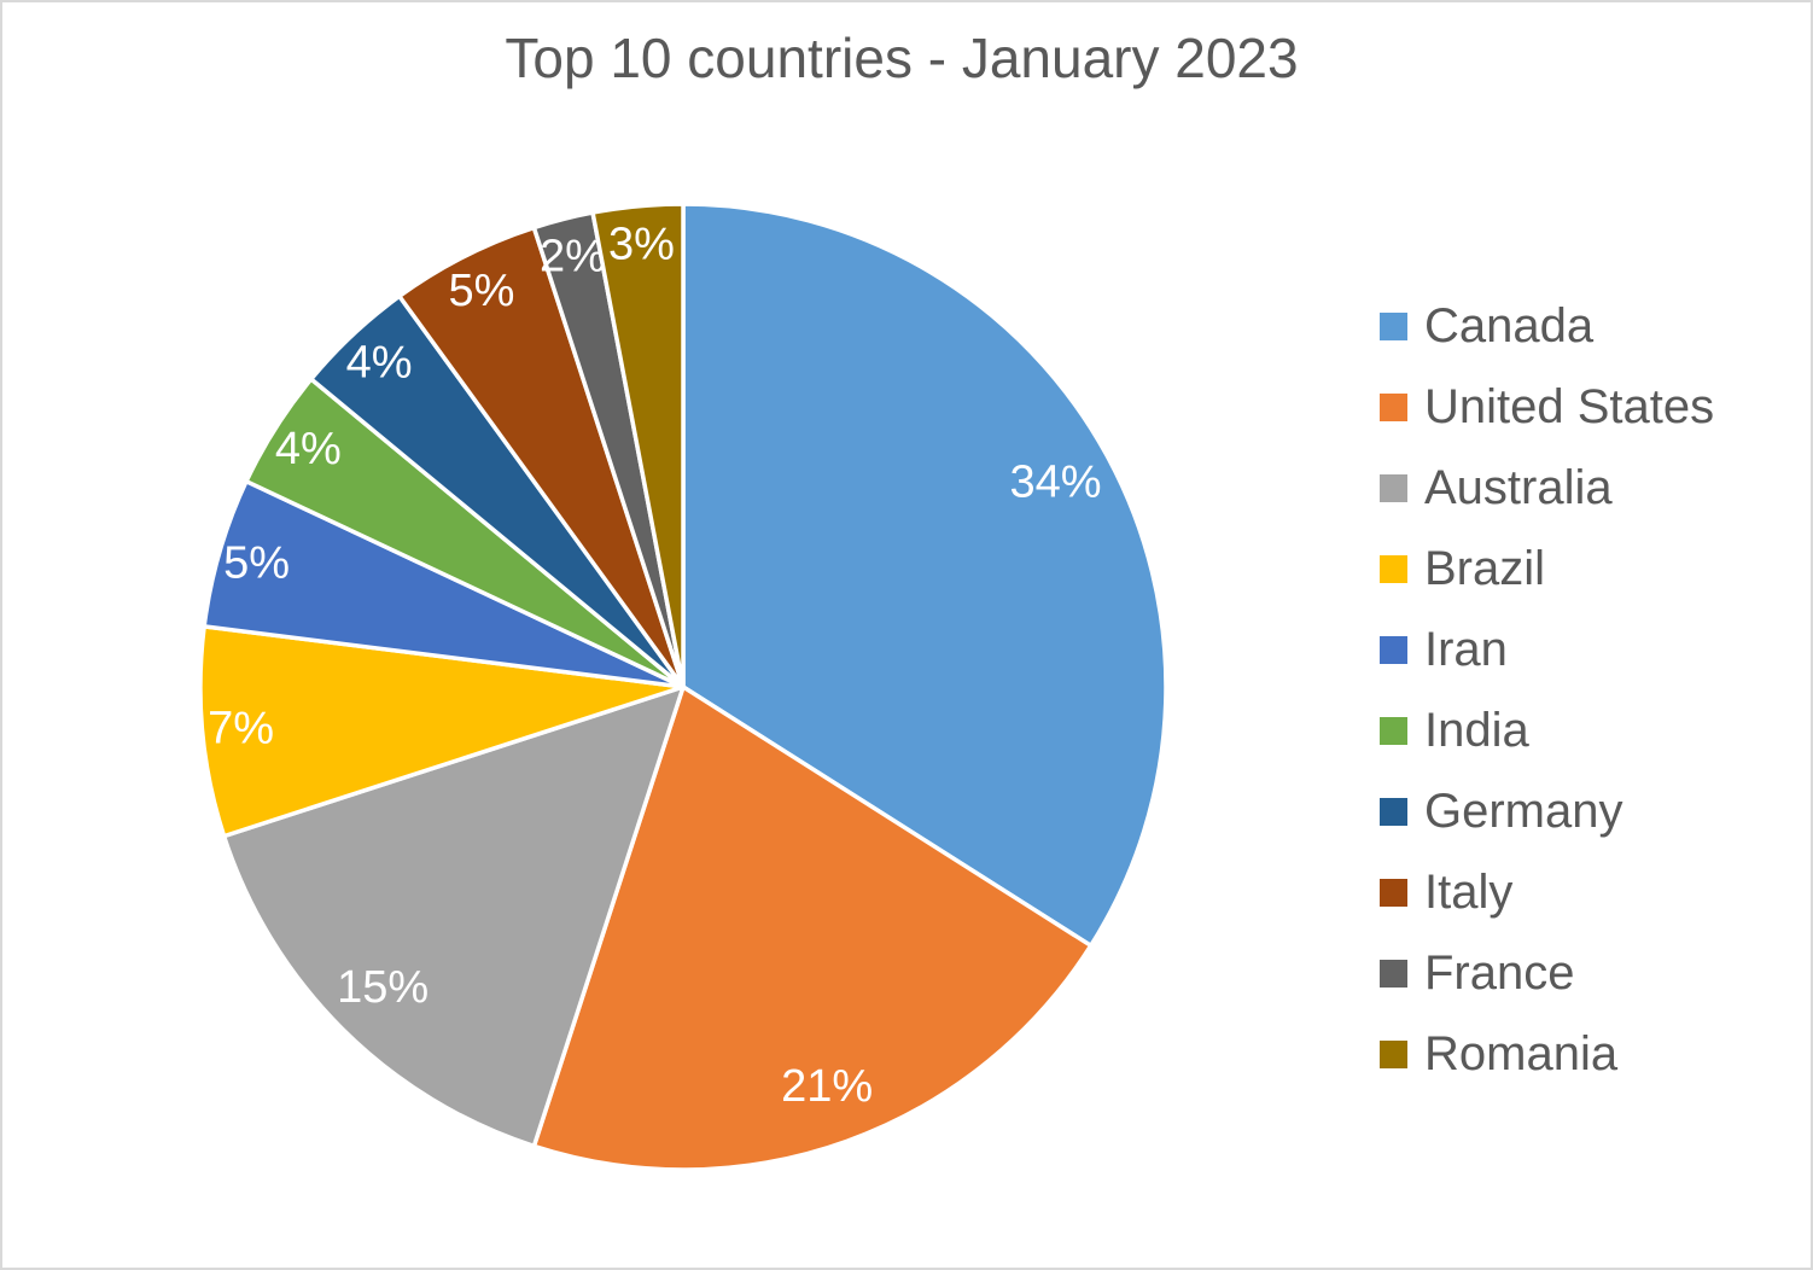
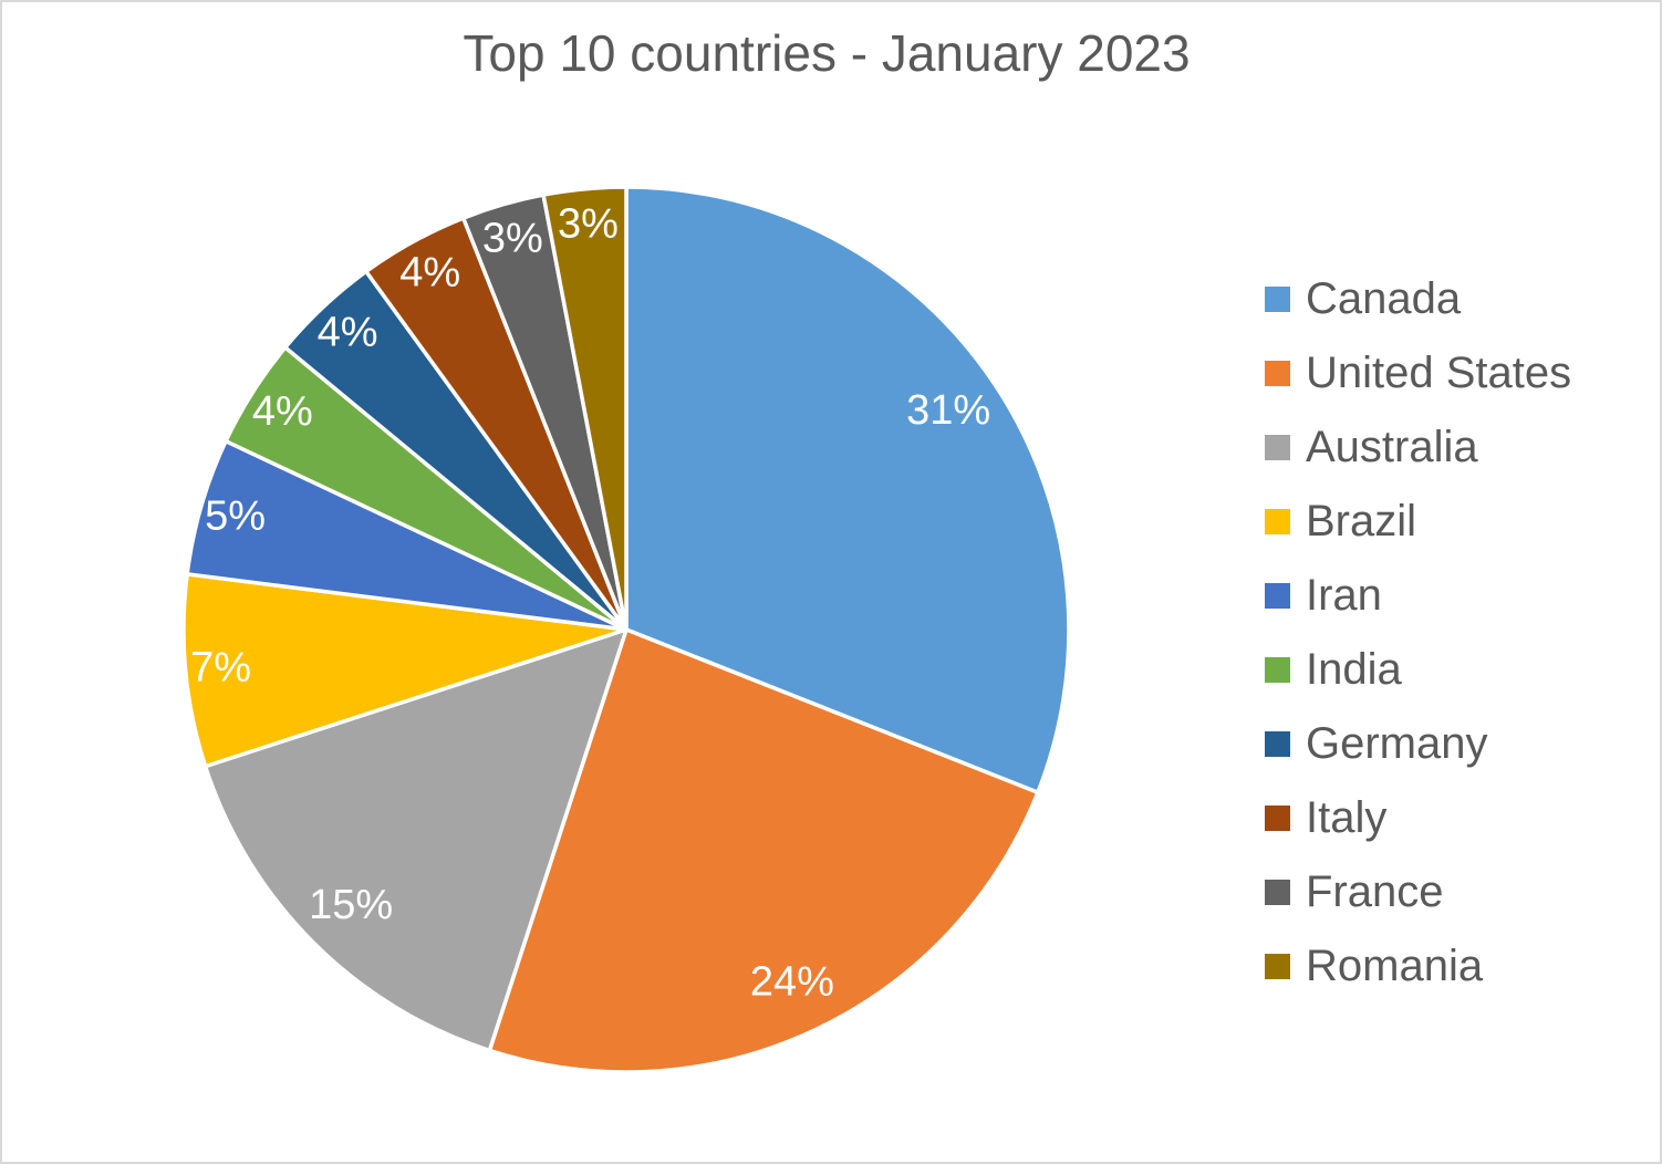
Canada: 34% -> 31%
United States: 21% -> 24%
Italy: 5% -> 4%
France: 2% -> 3%
